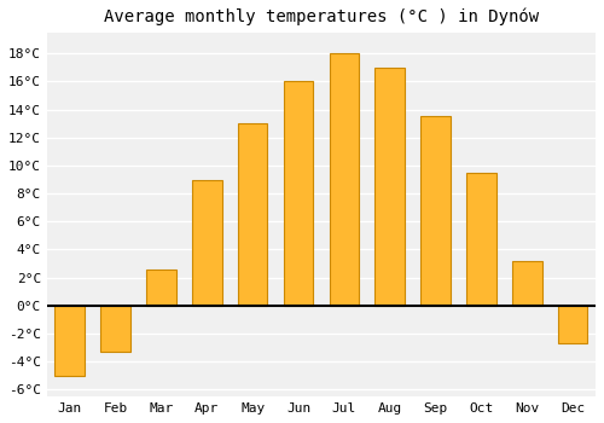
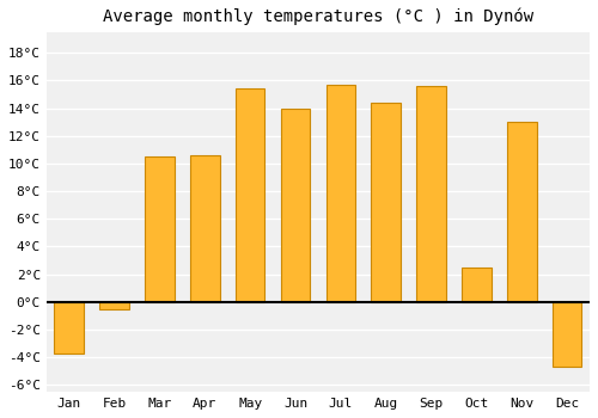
Jan: -5.0°C -> -3.7°C
Feb: -3.3°C -> -0.5°C
Mar: 2.6°C -> 10.5°C
Apr: 9.0°C -> 10.6°C
May: 13.0°C -> 15.4°C
Jun: 16.0°C -> 14.0°C
Jul: 18.0°C -> 15.7°C
Aug: 17.0°C -> 14.4°C
Sep: 13.5°C -> 15.6°C
Oct: 9.5°C -> 2.5°C
Nov: 3.2°C -> 13.0°C
Dec: -2.7°C -> -4.7°C
